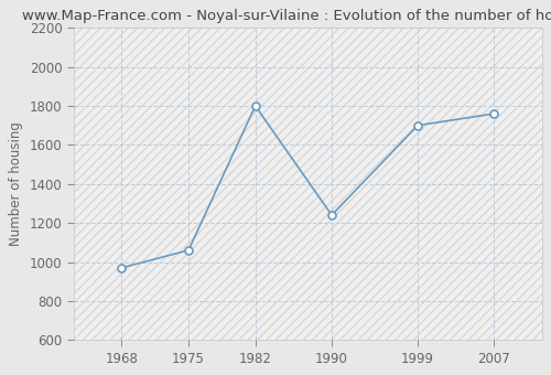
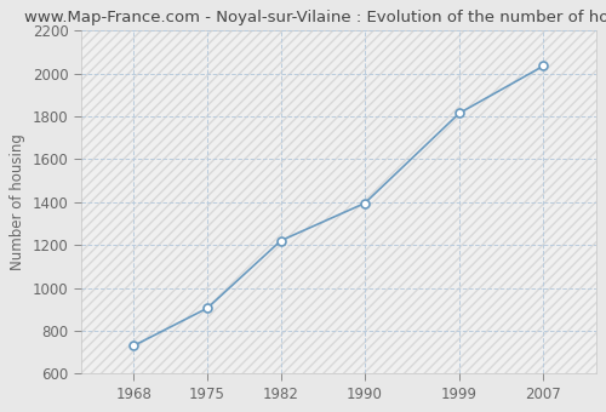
1968: 970 -> 730
1975: 1060 -> 900
1982: 1800 -> 1220
1990: 1240 -> 1400
1999: 1700 -> 1820
2007: 1760 -> 2040
